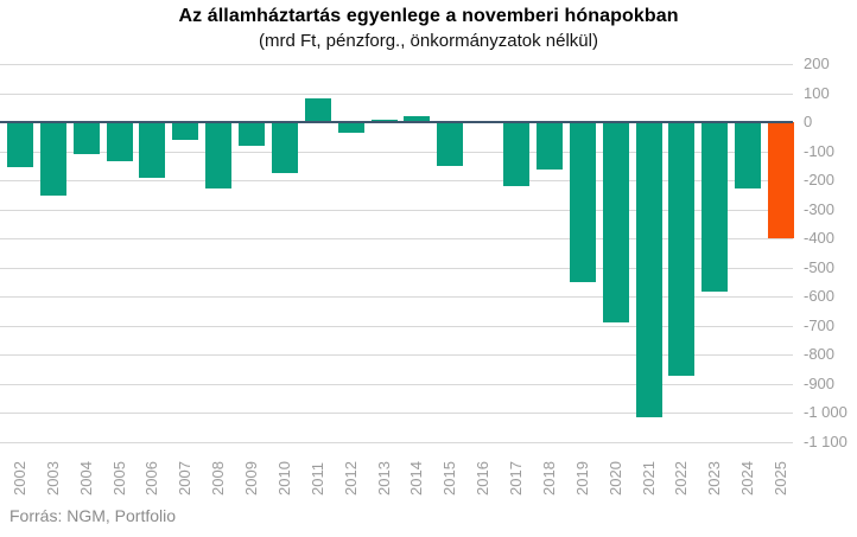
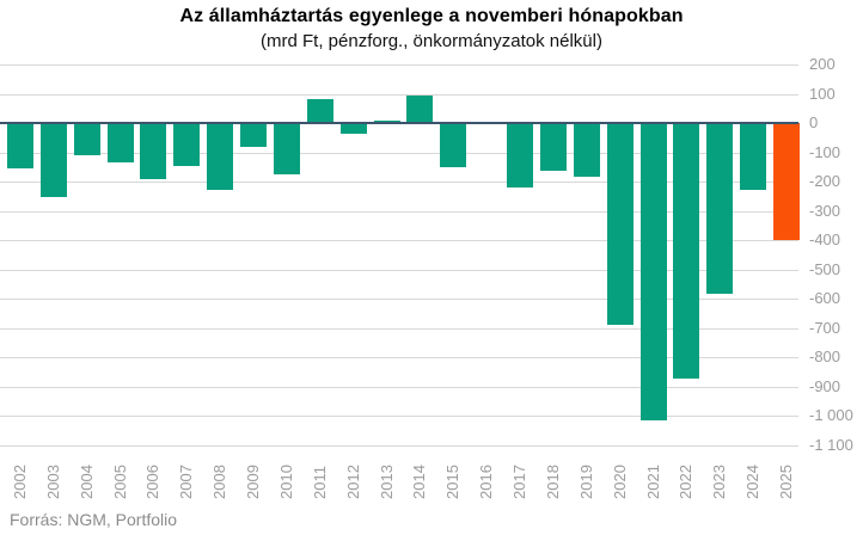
2007: -60 -> -140
2014: 20 -> 100
2019: -550 -> -180
